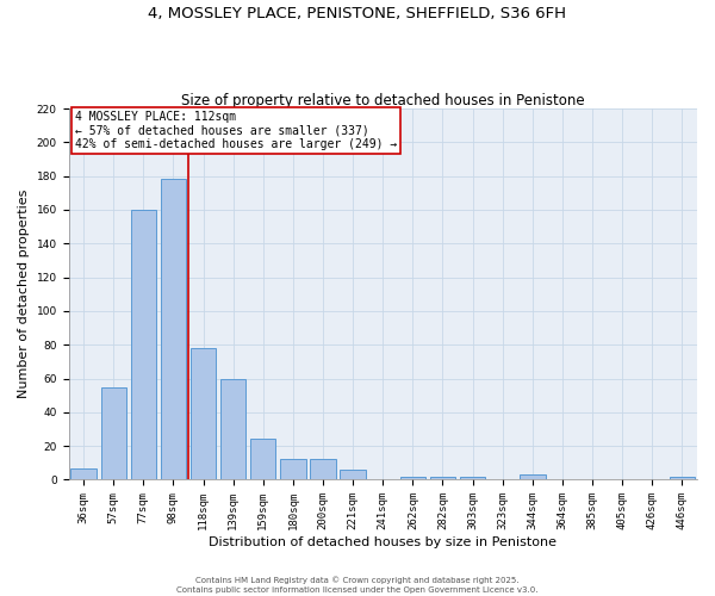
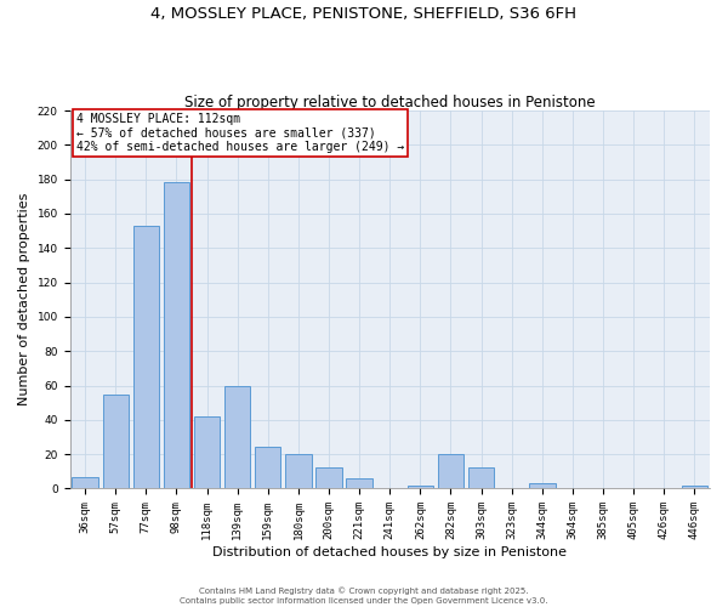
77sqm: 160 -> 153
118sqm: 78 -> 42
180sqm: 12 -> 20
282sqm: 2 -> 20
303sqm: 2 -> 12
